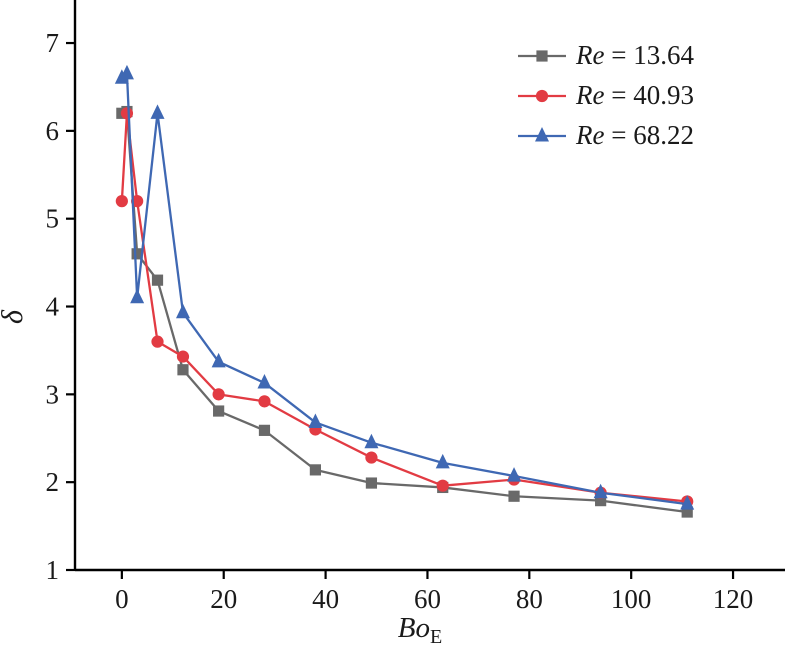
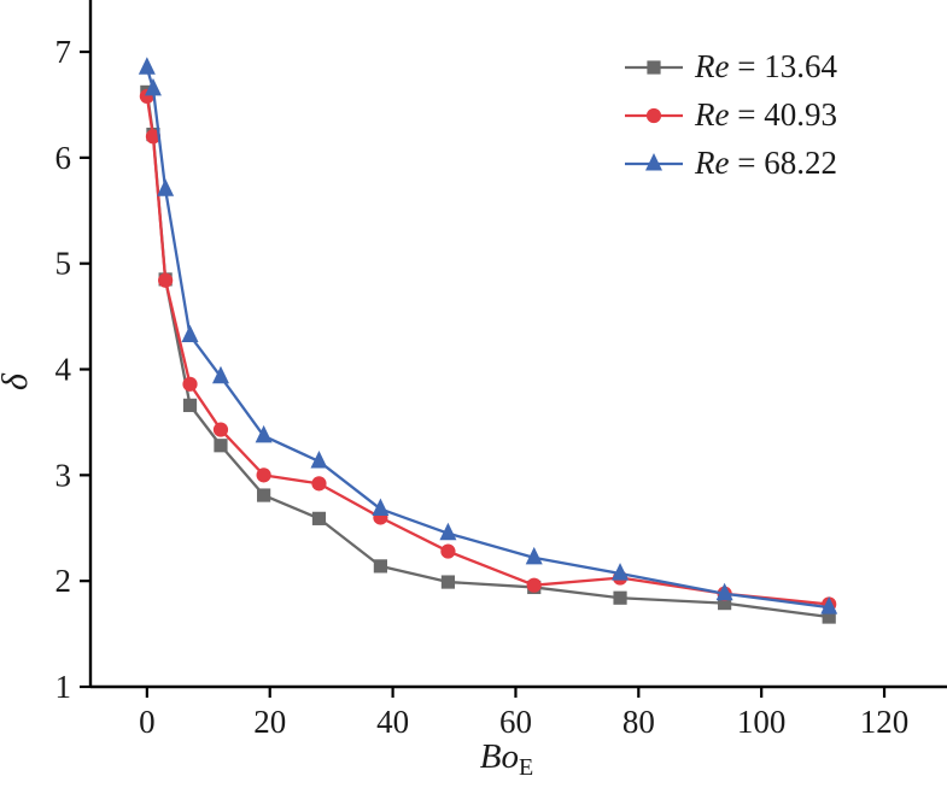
Re = 13.64/0: 6.2 -> 6.6
Re = 40.93/0: 5.2 -> 6.6
Re = 68.22/0: 6.6 -> 6.8
Re = 13.64/3: 4.6 -> 4.8
Re = 40.93/3: 5.2 -> 4.8
Re = 68.22/3: 4.1 -> 5.7
Re = 13.64/7: 4.3 -> 3.7
Re = 40.93/7: 3.6 -> 3.9
Re = 68.22/7: 6.2 -> 4.3
